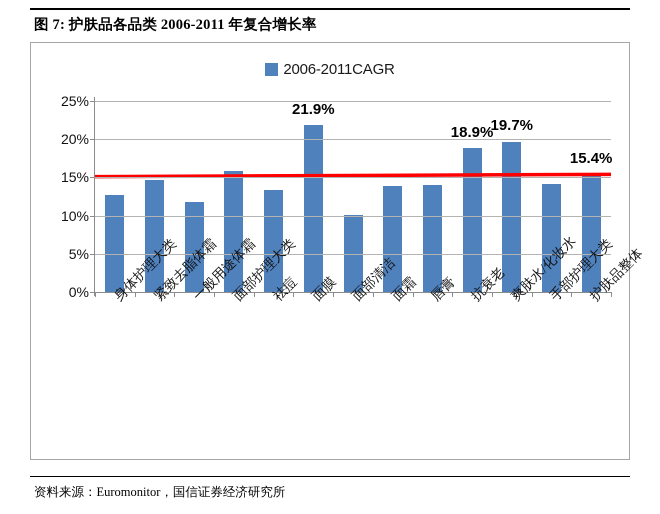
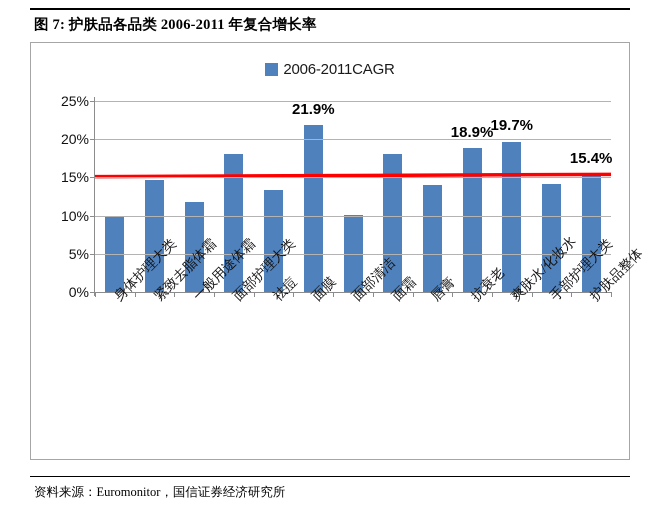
身体护理大类: 13% -> 10%
面部护理大类: 16% -> 18%
面霜: 14% -> 18%
